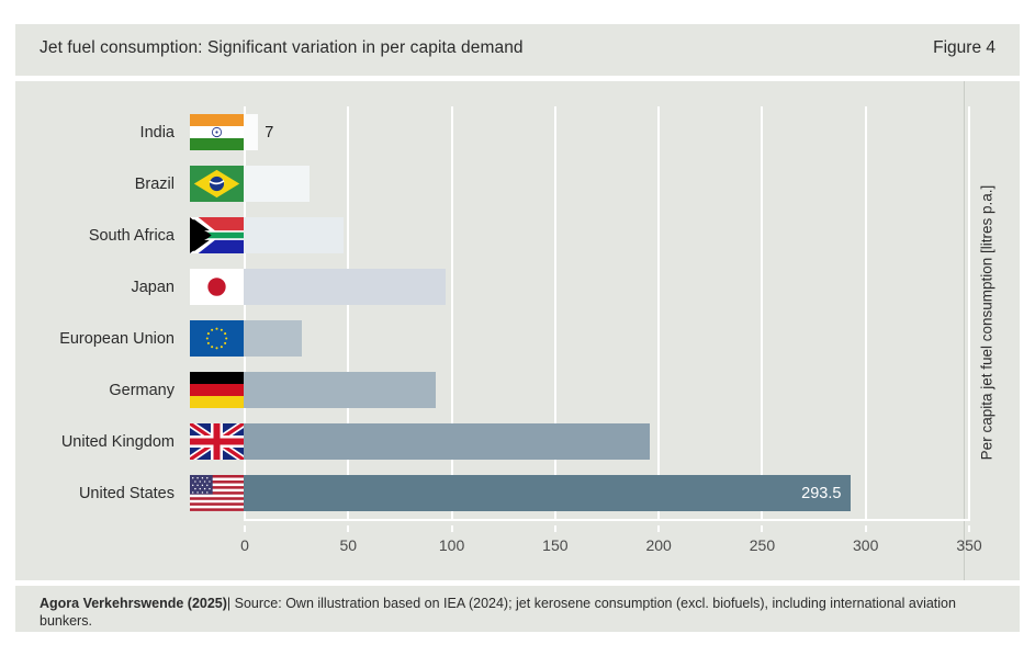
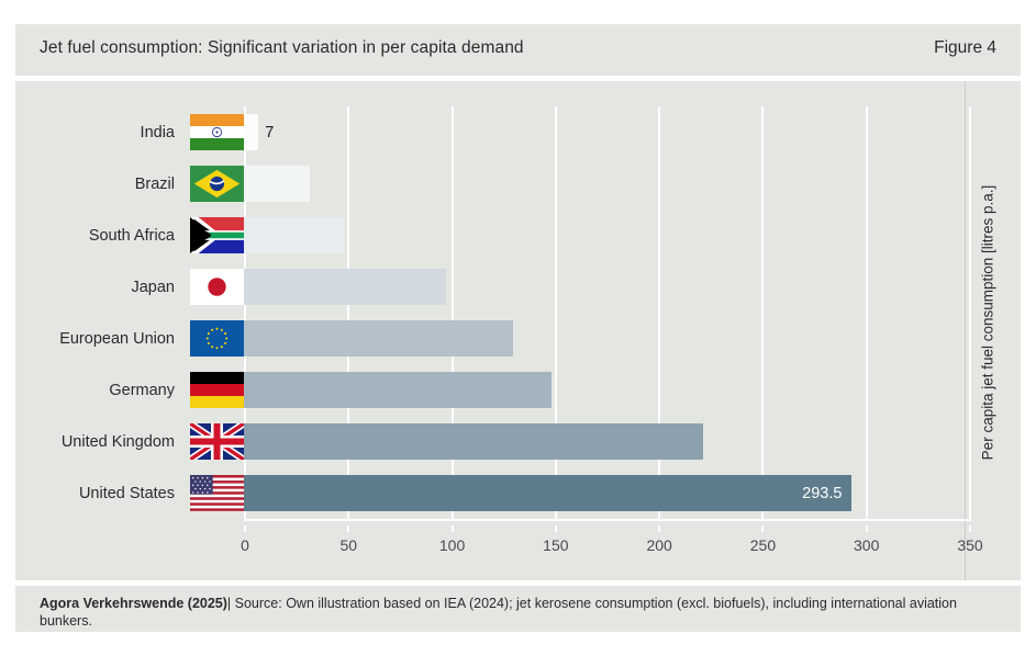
European Union: 28 -> 130
Germany: 93 -> 148
United Kingdom: 196 -> 222
